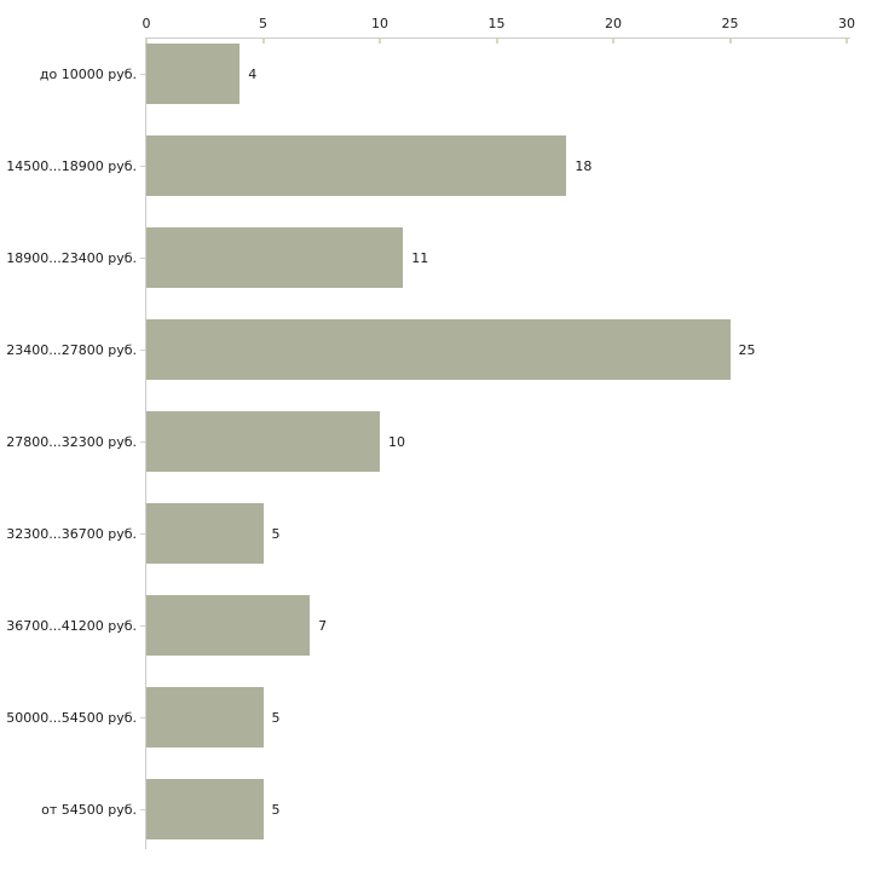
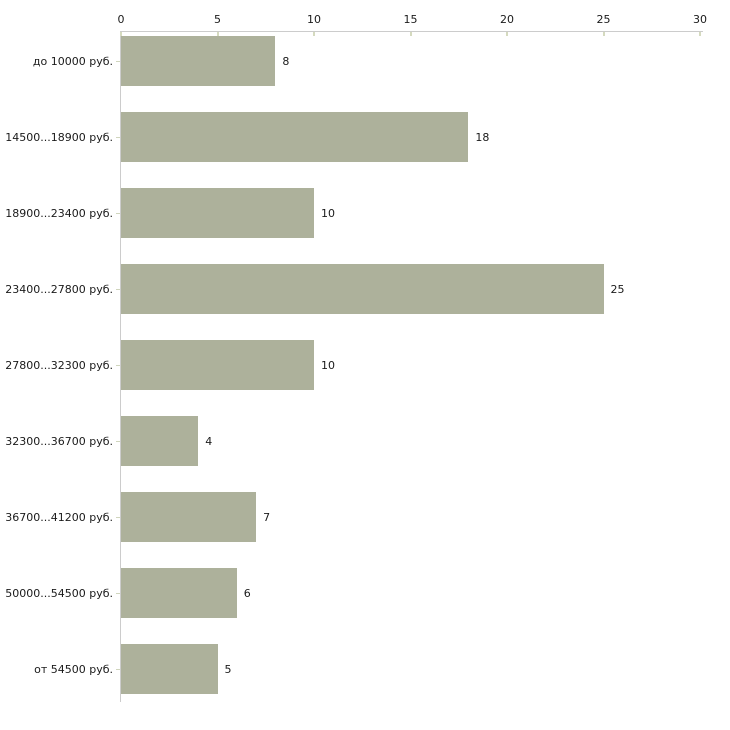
до 10000 руб.: 4 -> 8
18900...23400 руб.: 11 -> 10
32300...36700 руб.: 5 -> 4
50000...54500 руб.: 5 -> 6
